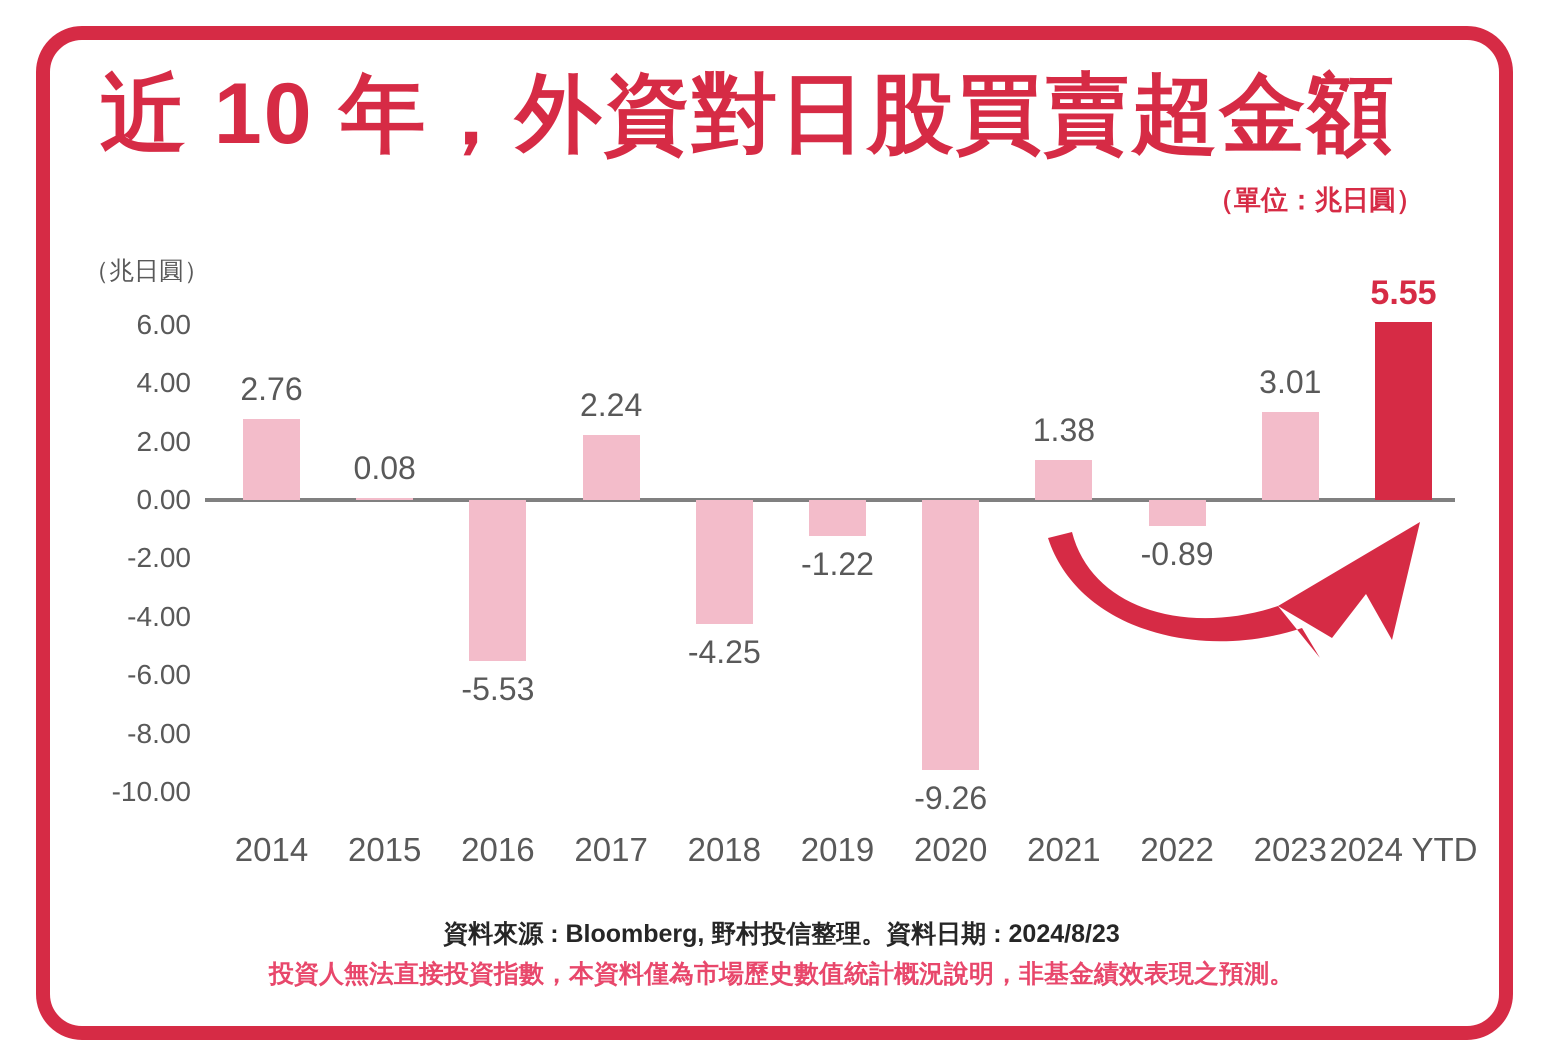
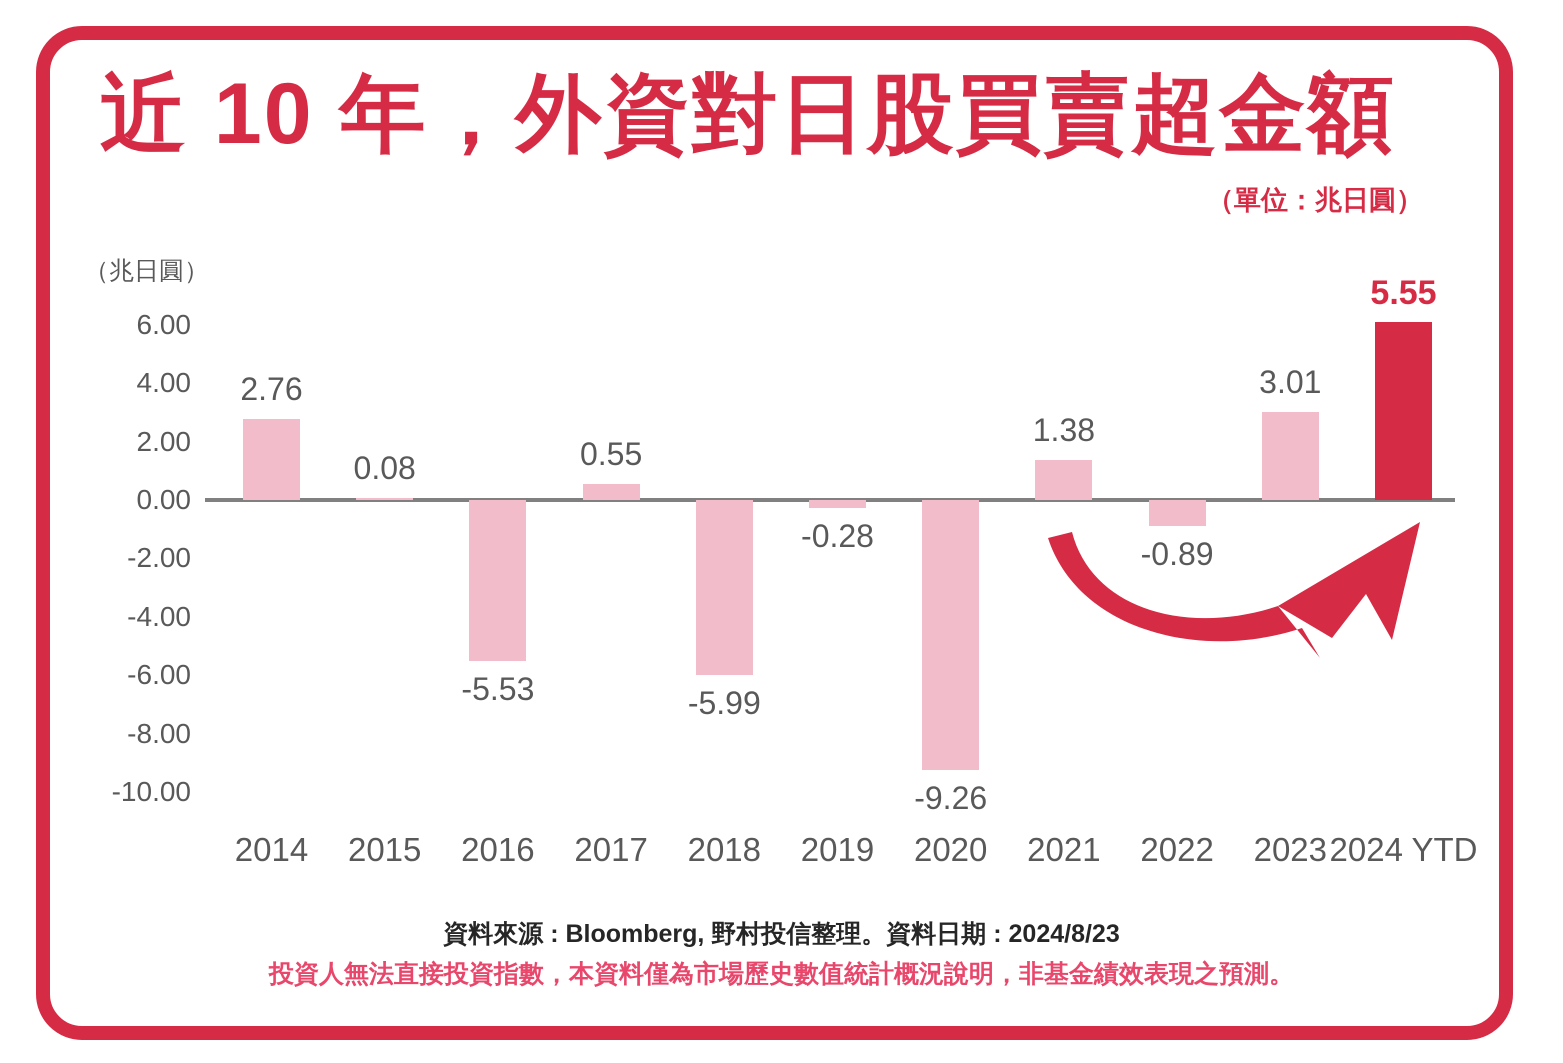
2017: 2.24 -> 0.55
2018: -4.25 -> -5.99
2019: -1.22 -> -0.28
